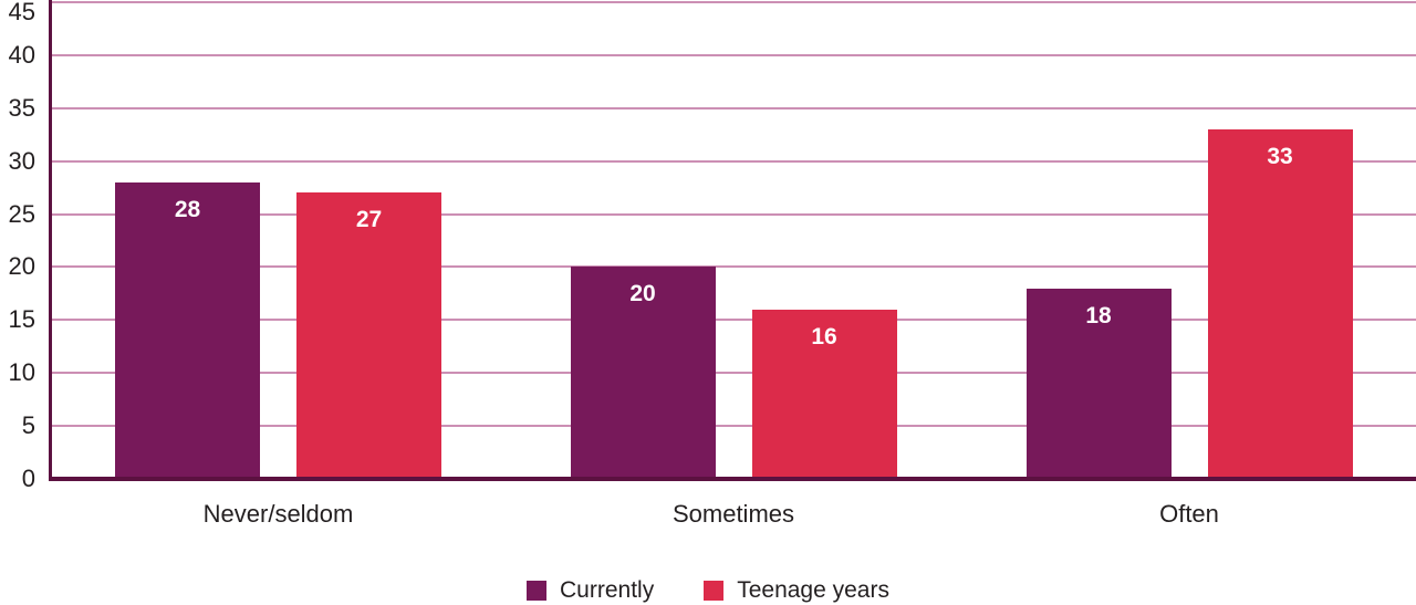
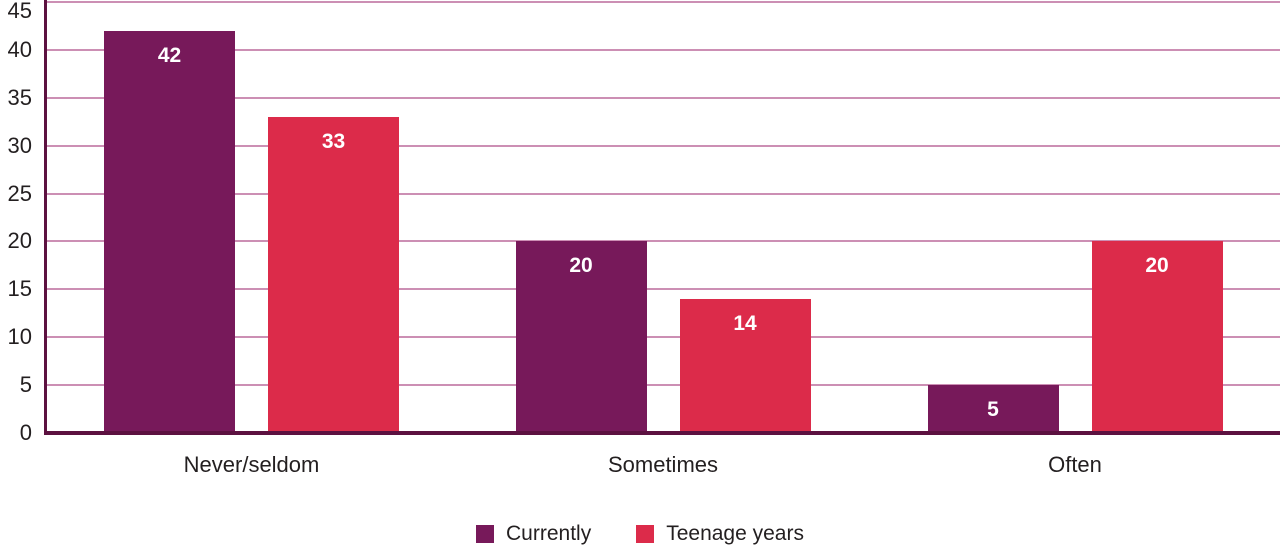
Currently/Never/seldom: 28 -> 42
Teenage years/Never/seldom: 27 -> 33
Teenage years/Sometimes: 16 -> 14
Currently/Often: 18 -> 5
Teenage years/Often: 33 -> 20
